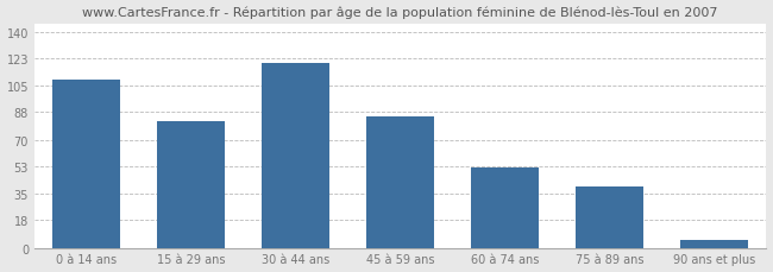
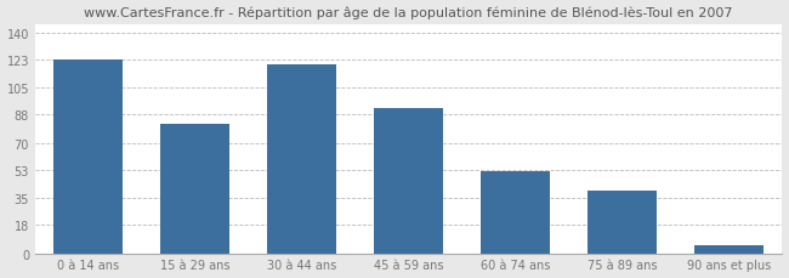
0 à 14 ans: 109 -> 123
45 à 59 ans: 85 -> 92
